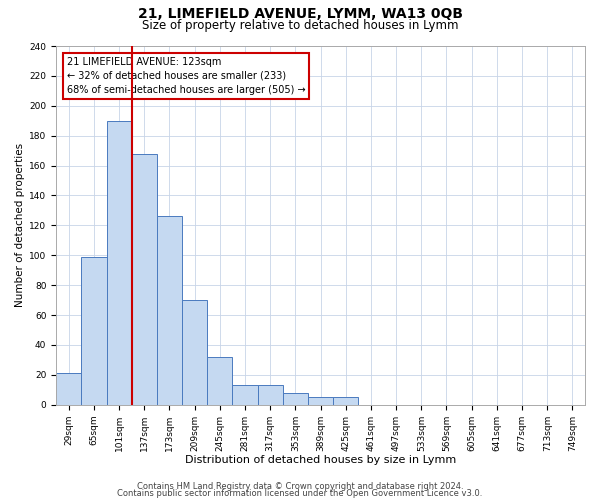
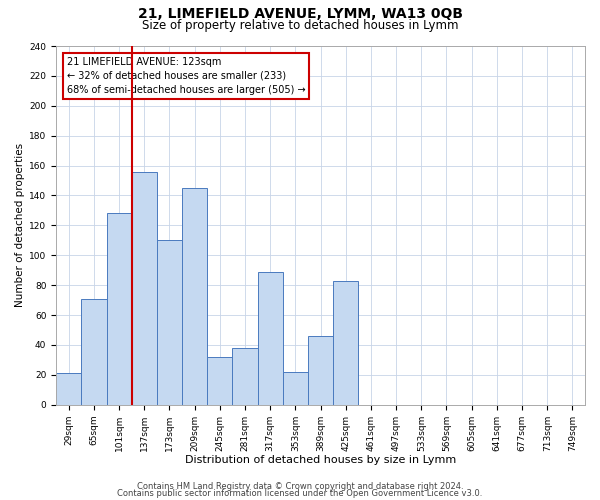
65sqm: 99 -> 71
101sqm: 190 -> 128
137sqm: 168 -> 156
173sqm: 126 -> 110
209sqm: 70 -> 145
281sqm: 13 -> 38
317sqm: 13 -> 89
353sqm: 8 -> 22
389sqm: 5 -> 46
425sqm: 5 -> 83
